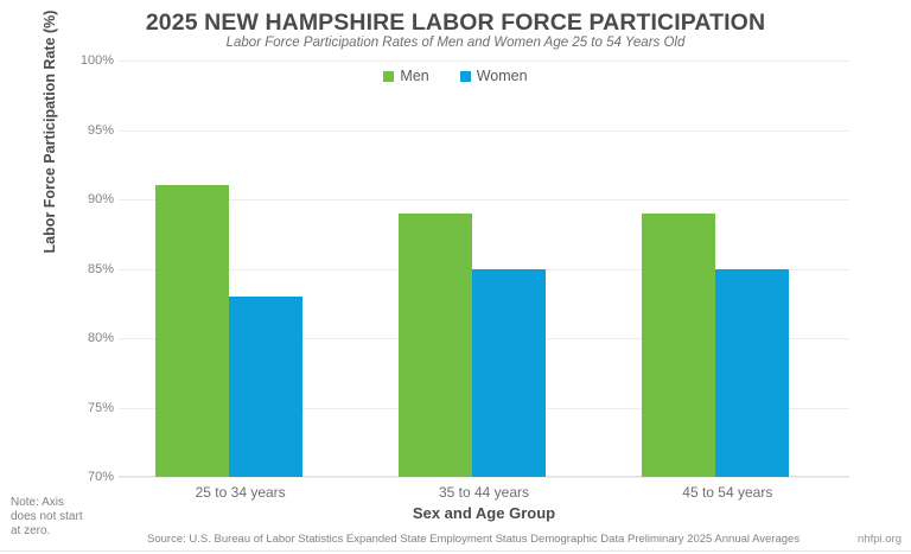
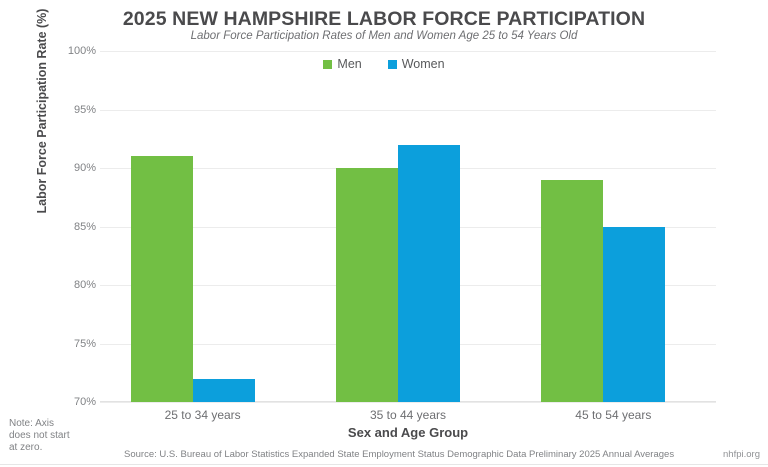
Women/25 to 34 years: 83% -> 72%
Men/35 to 44 years: 89% -> 90%
Women/35 to 44 years: 85% -> 92%
